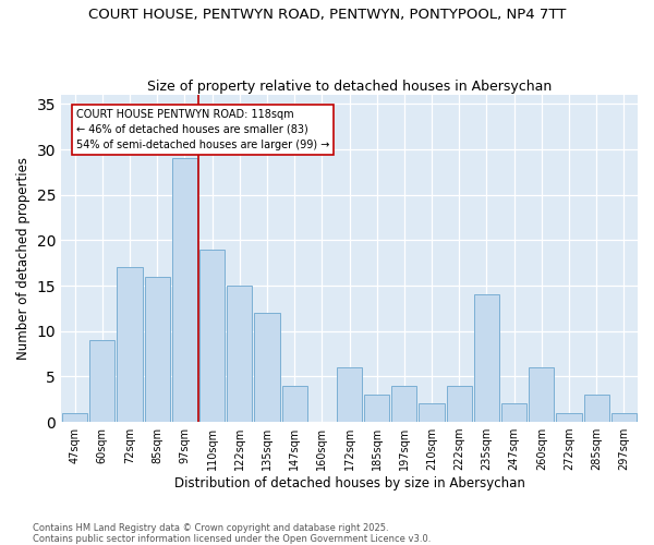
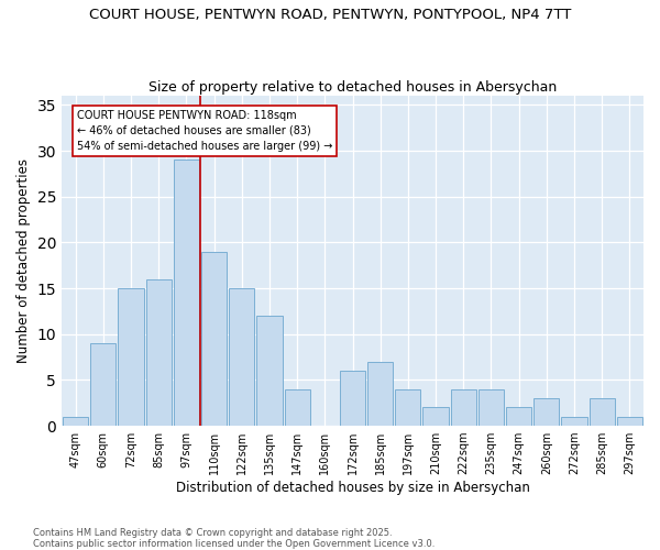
72sqm: 17 -> 15
185sqm: 3 -> 7
235sqm: 14 -> 4
260sqm: 6 -> 3
